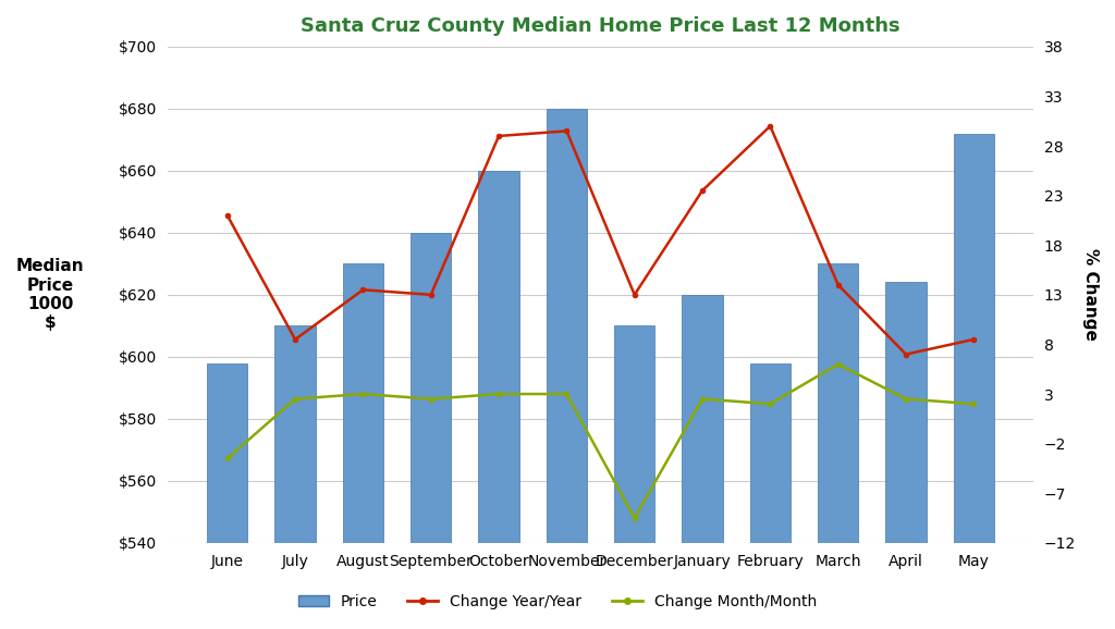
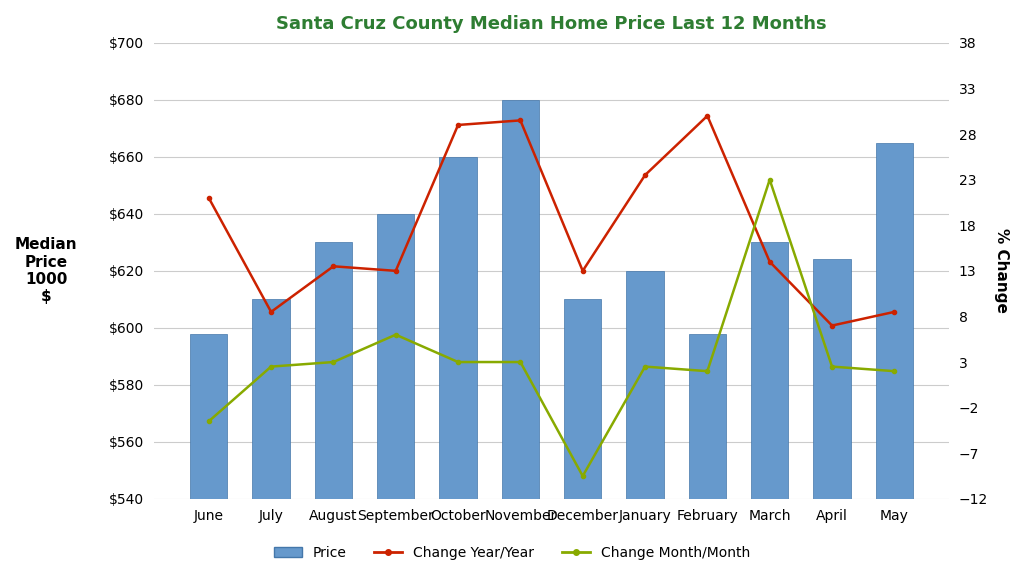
Change Month/Month/September: 2.5 -> 6.0
Change Month/Month/March: 6.0 -> 23.0
Price/May: $672 -> $665
